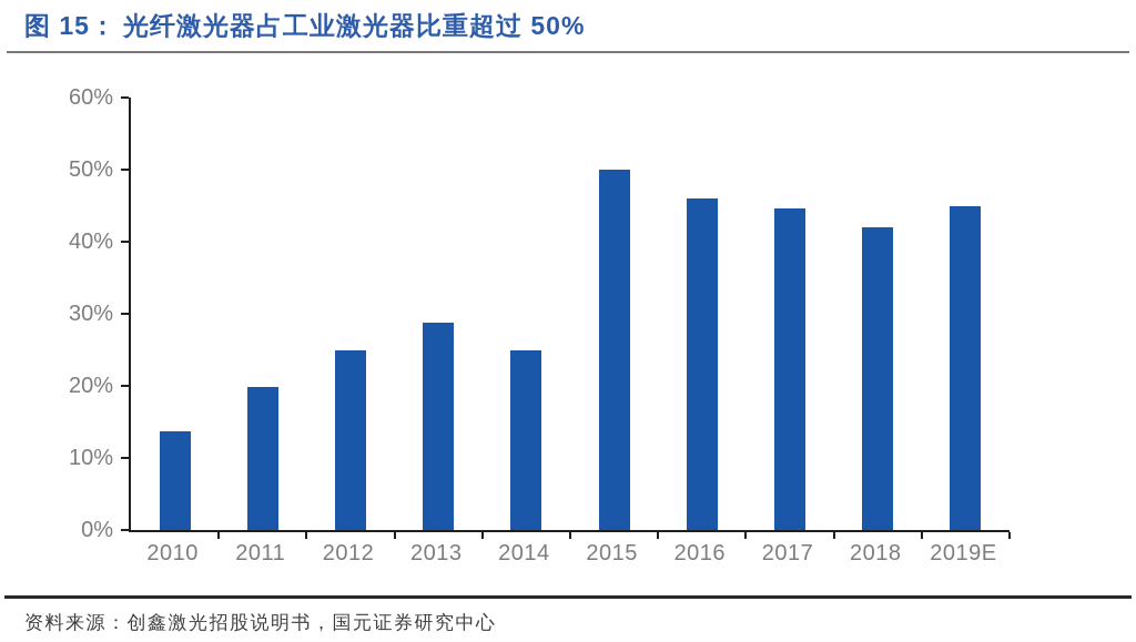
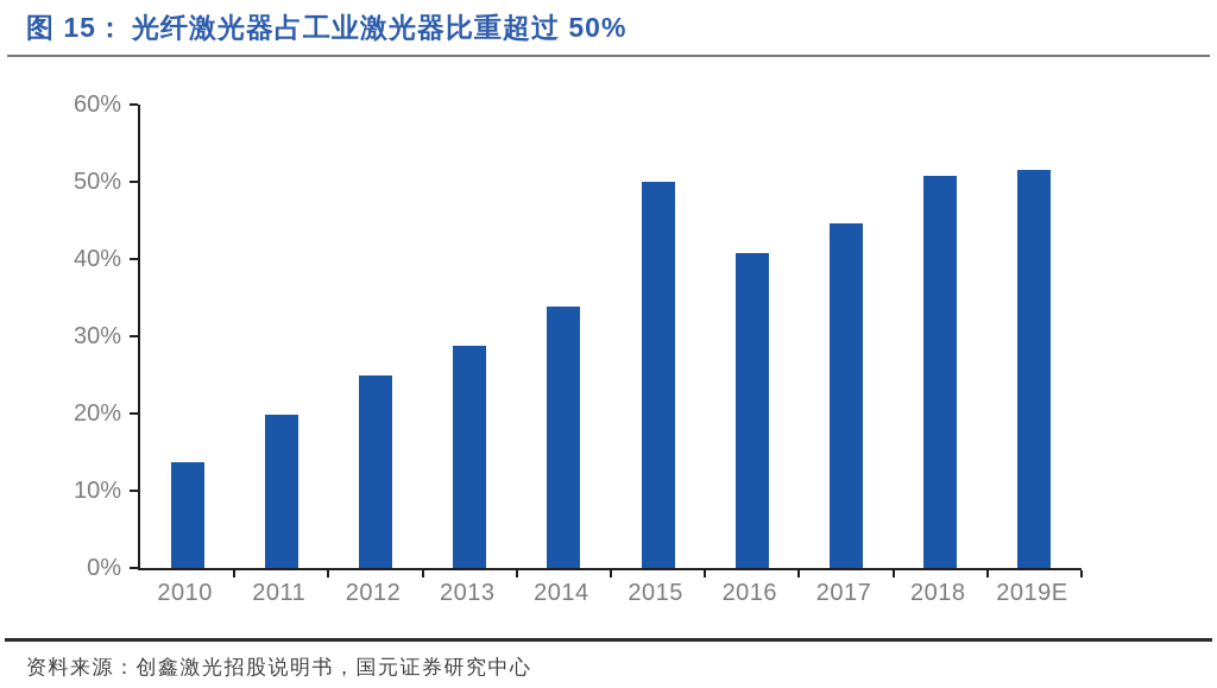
2014: 25% -> 34%
2016: 46% -> 41%
2018: 42% -> 51%
2019E: 45% -> 52%
